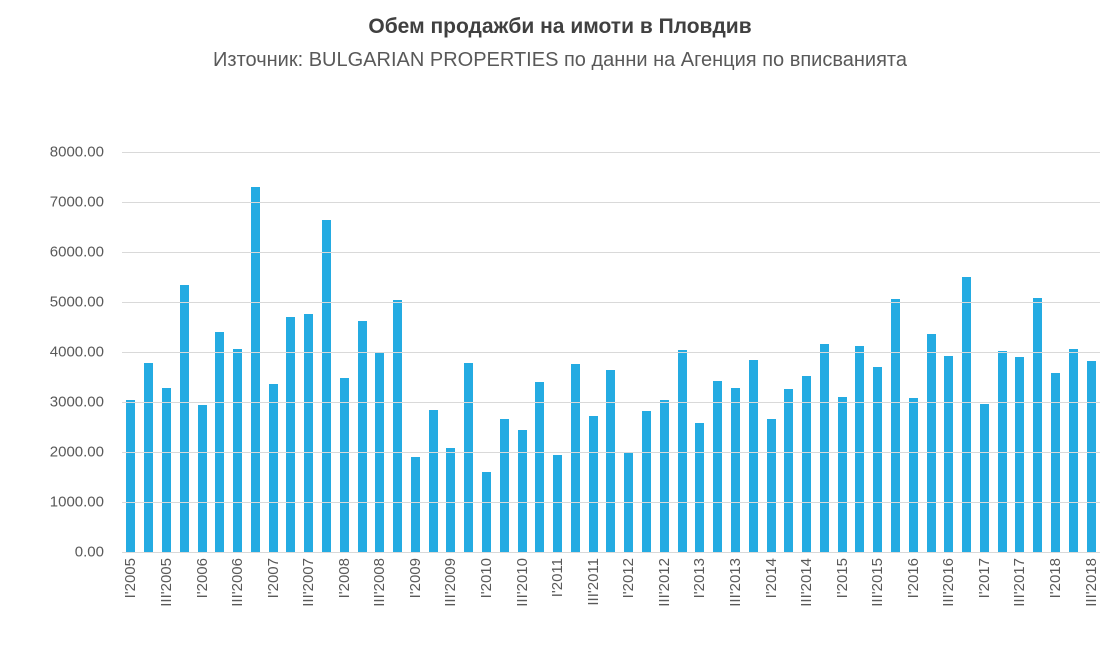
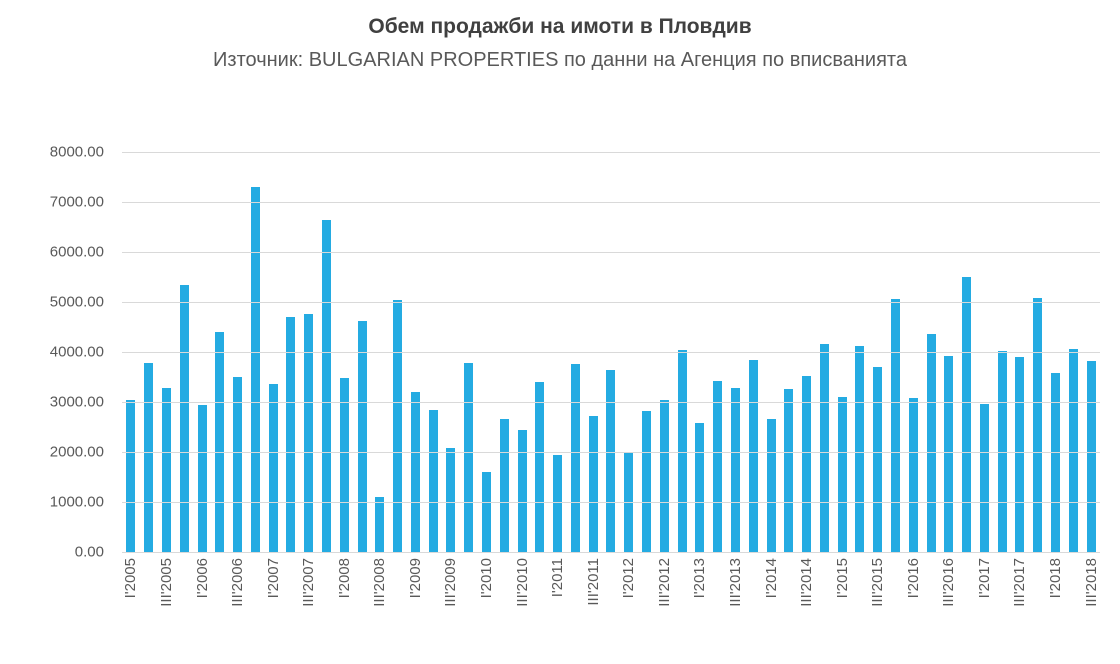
III'2006: 4100 -> 3500
III'2008: 4000 -> 1100
I'2009: 1900 -> 3200
